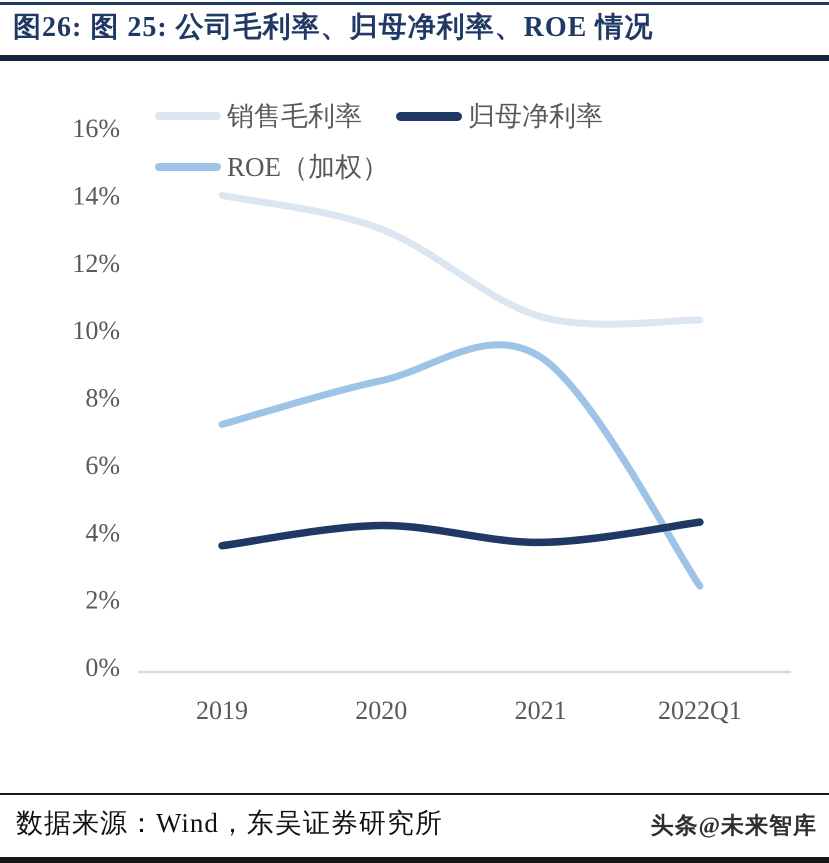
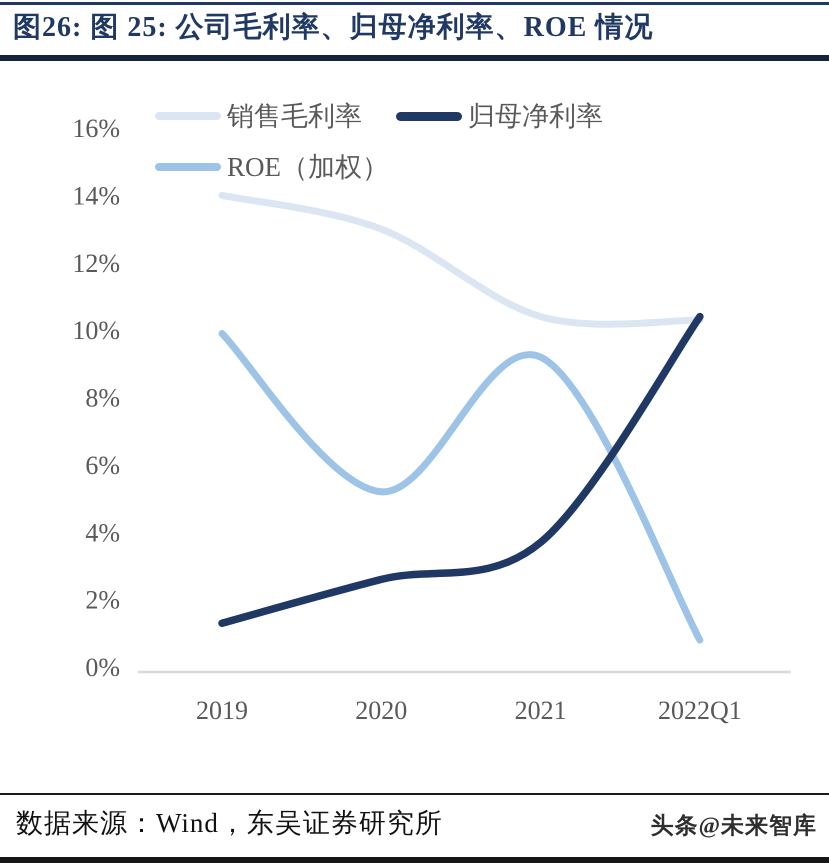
归母净利率/2019: 3.6% -> 1.3%
ROE（加权）/2019: 7.2% -> 9.9%
归母净利率/2020: 4.2% -> 2.6%
ROE（加权）/2020: 8.5% -> 5.2%
归母净利率/2022Q1: 4.3% -> 10.4%
ROE（加权）/2022Q1: 2.4% -> 0.8%
